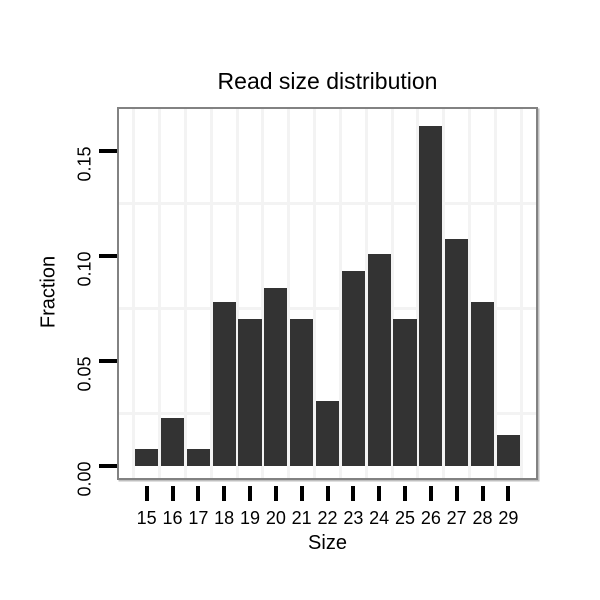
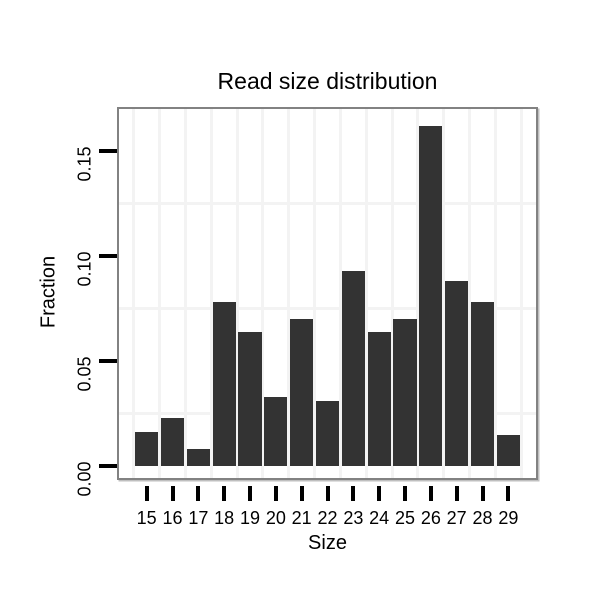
15: 0.008 -> 0.016
19: 0.070 -> 0.064
20: 0.085 -> 0.033
24: 0.101 -> 0.064
27: 0.108 -> 0.088
